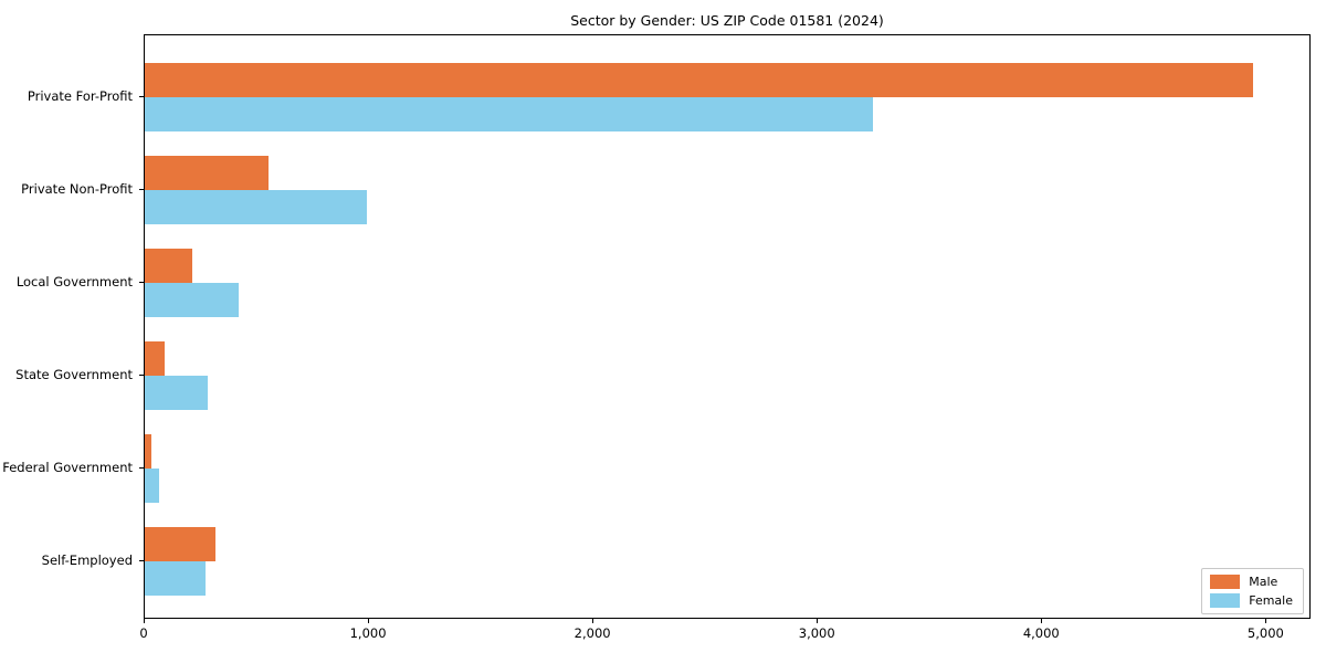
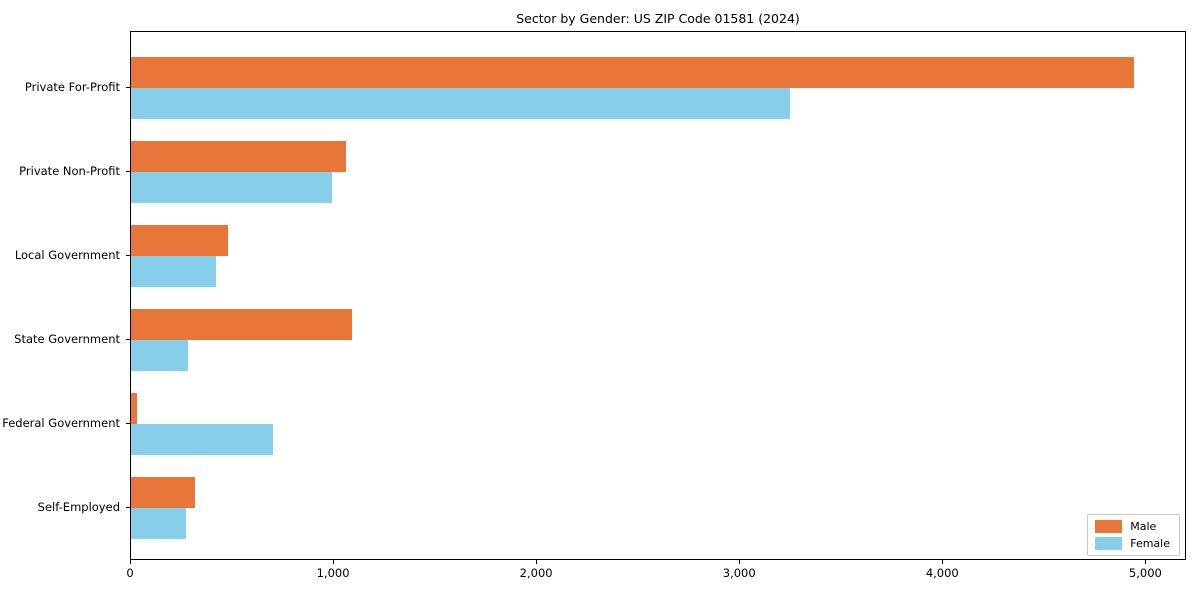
Male/Private Non-Profit: 560 -> 1060
Male/Local Government: 210 -> 480
Male/State Government: 90 -> 1090
Female/Federal Government: 60 -> 700
